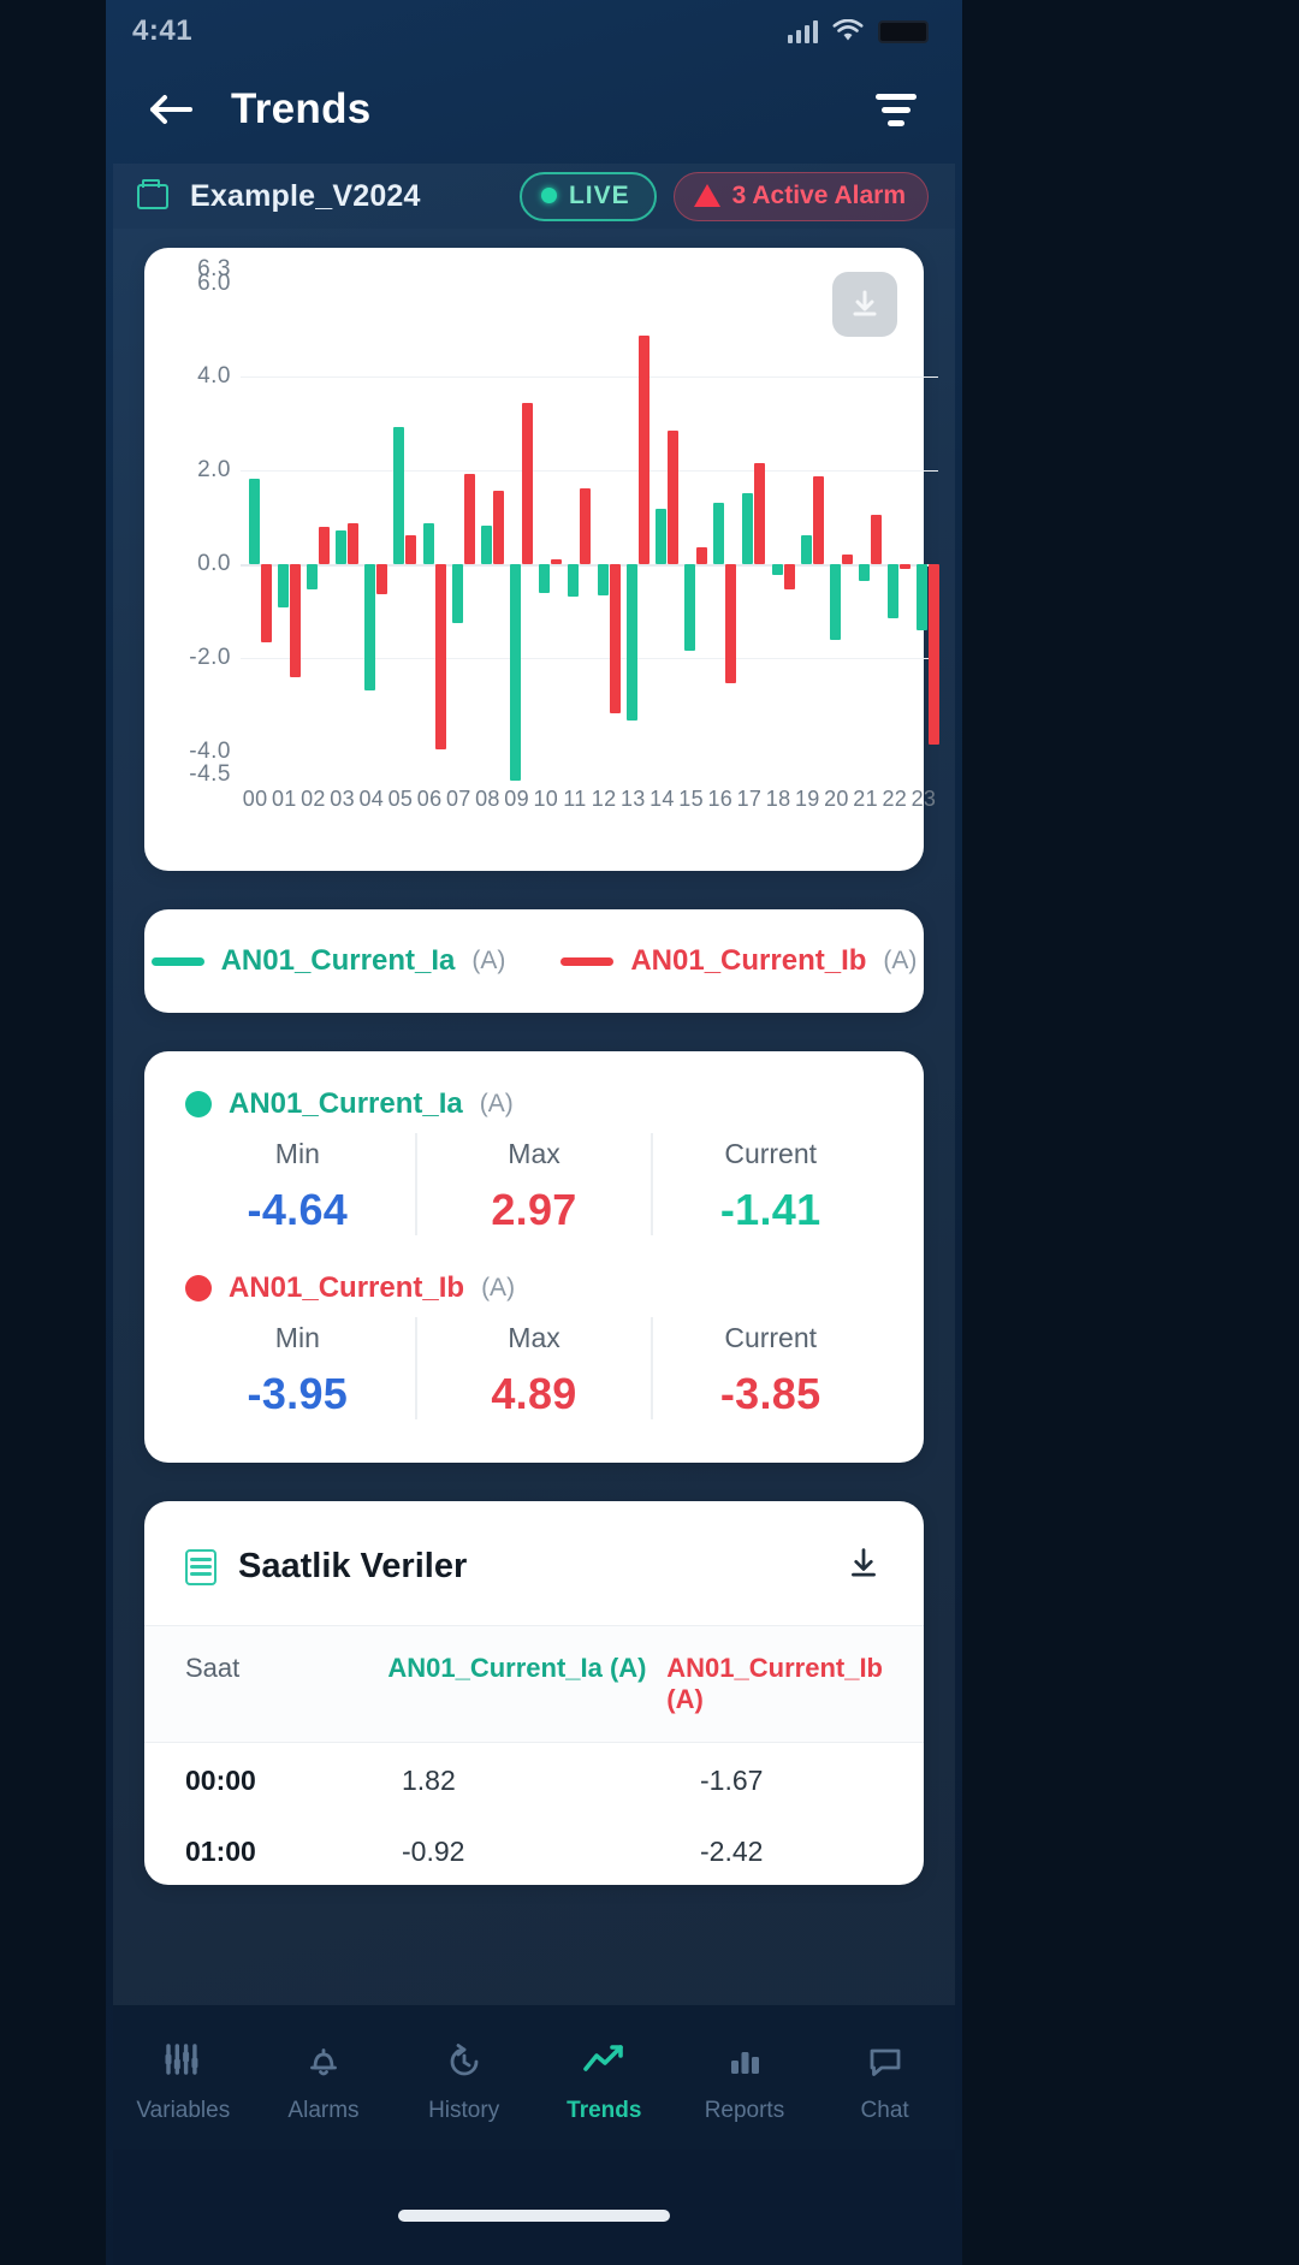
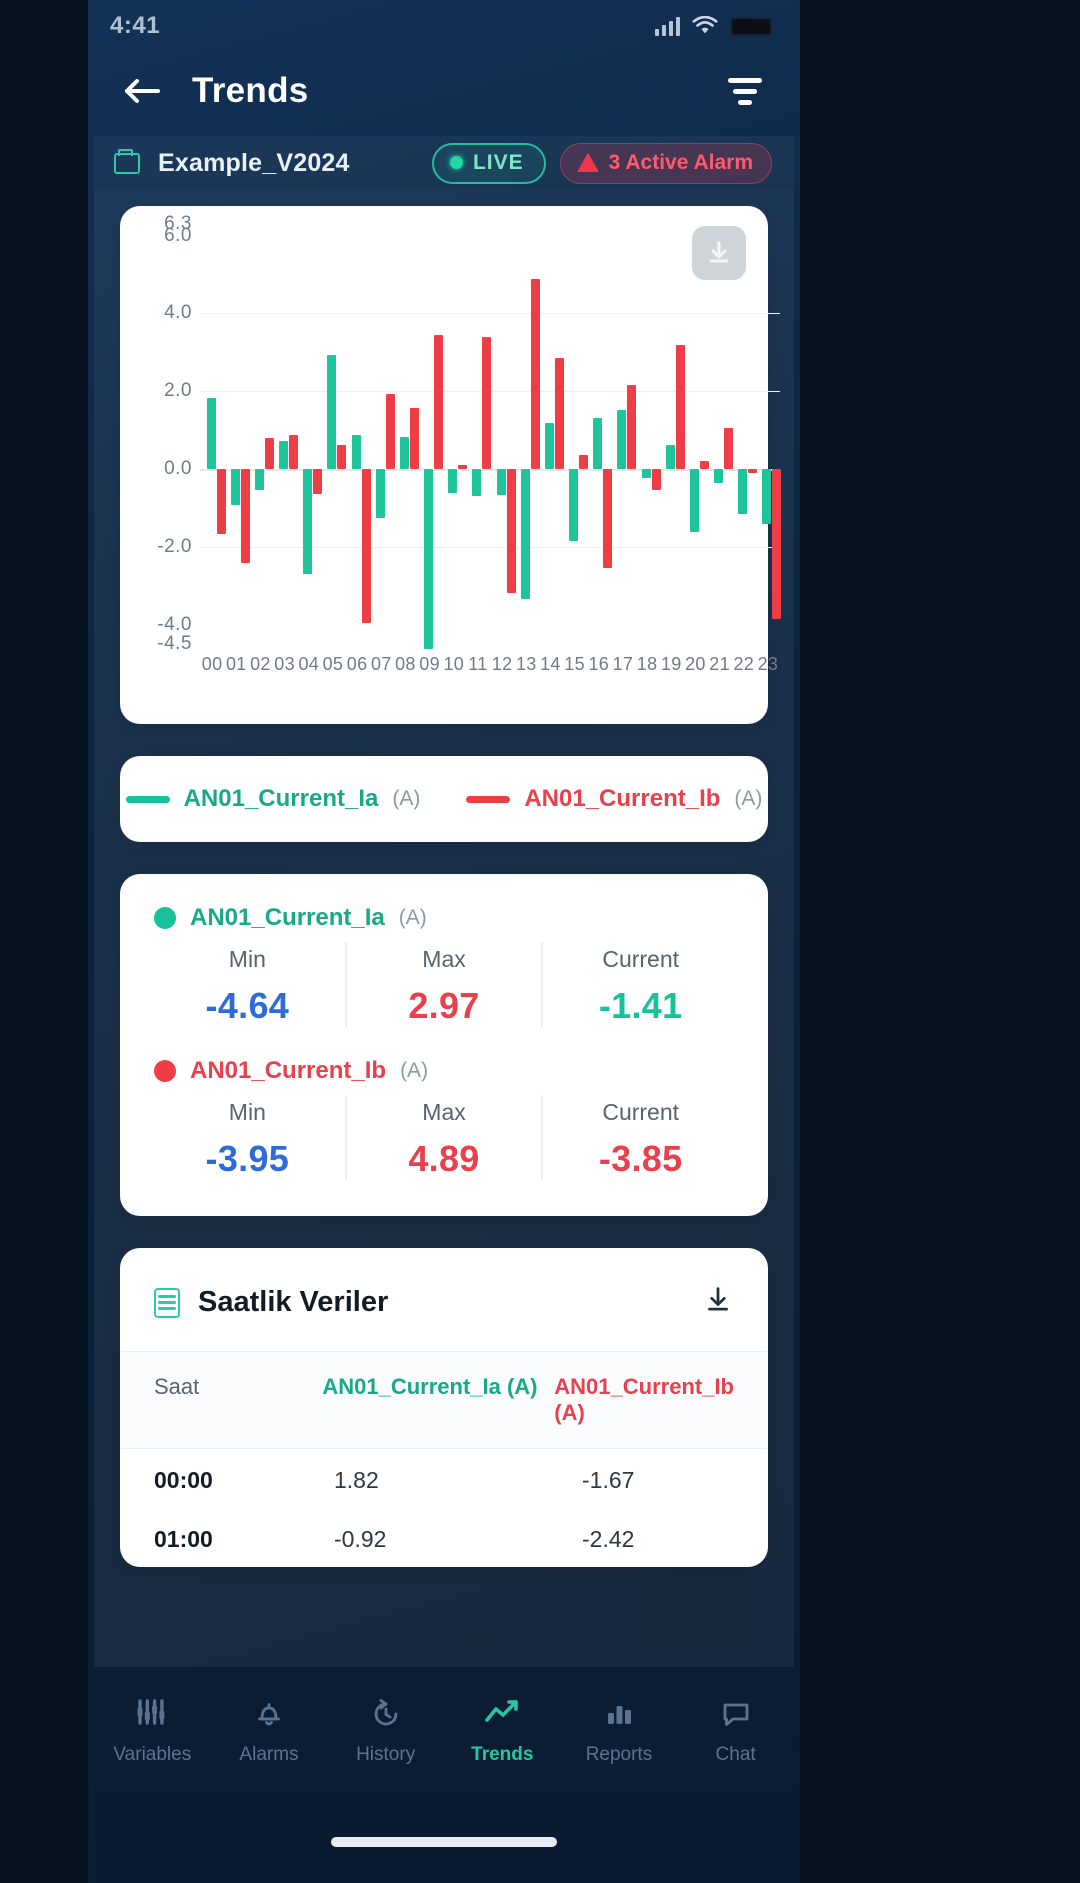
AN01_Current_Ib (A)/11: 1.6 -> 3.4
AN01_Current_Ib (A)/19: 1.9 -> 3.2
